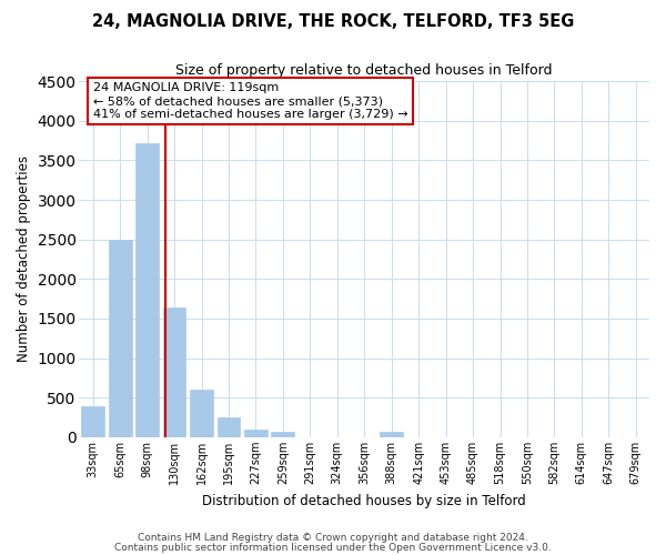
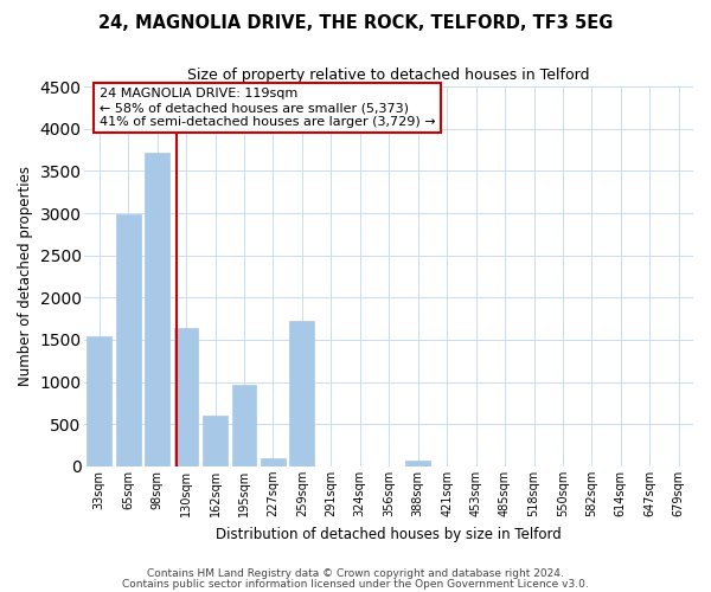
33sqm: 390 -> 1540
65sqm: 2500 -> 2980
195sqm: 240 -> 960
259sqm: 60 -> 1720
